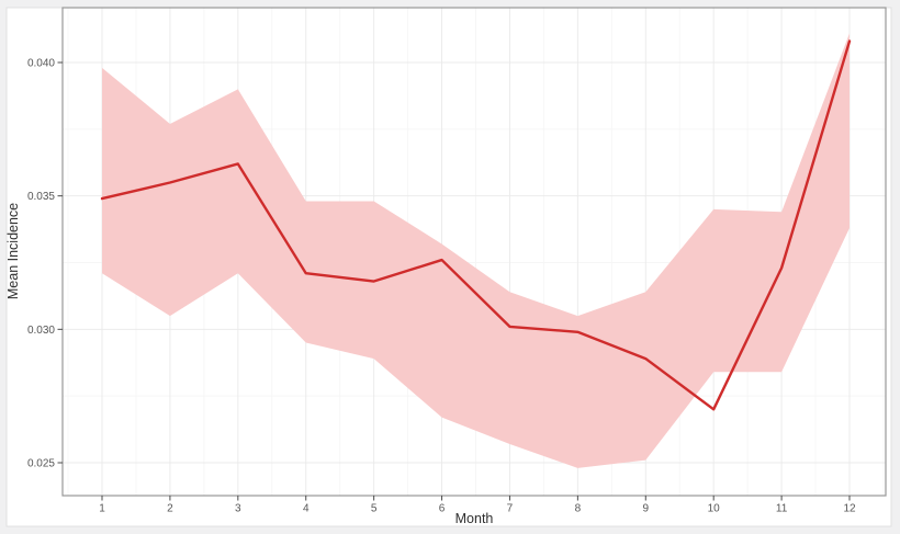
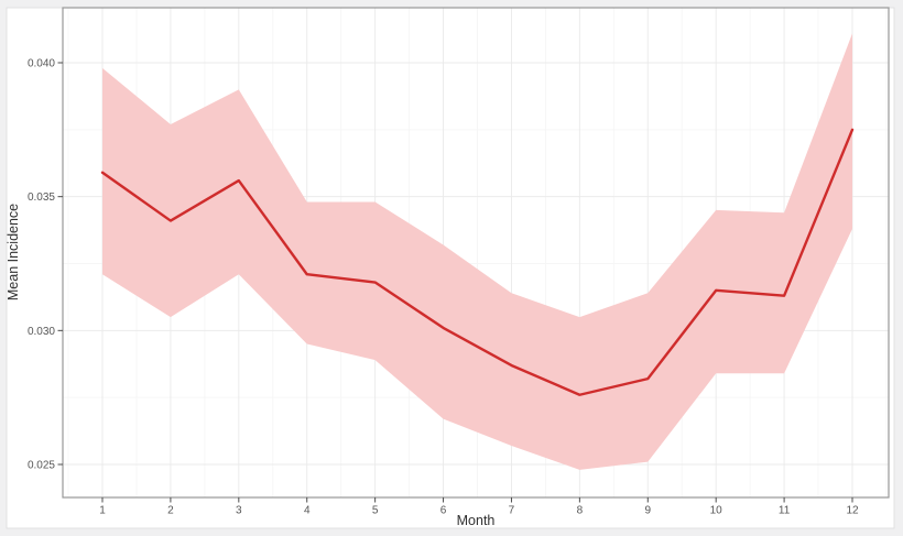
1: 0.0349 -> 0.0359
2: 0.0355 -> 0.0341
3: 0.0362 -> 0.0356
6: 0.0326 -> 0.0301
7: 0.0301 -> 0.0287
8: 0.0299 -> 0.0276
9: 0.0289 -> 0.0282
10: 0.0270 -> 0.0315
11: 0.0323 -> 0.0313
12: 0.0408 -> 0.0375
